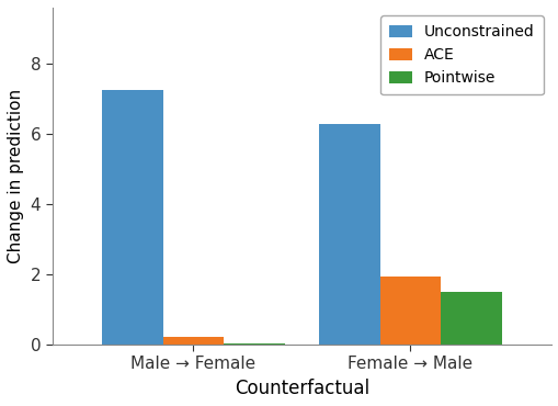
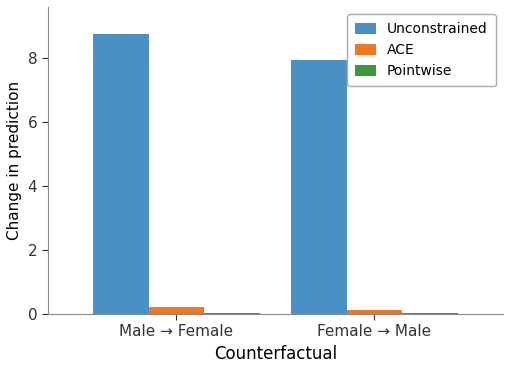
Unconstrained/Male → Female: 7.25 -> 8.75
Unconstrained/Female → Male: 6.30 -> 7.95
ACE/Female → Male: 1.95 -> 0.14
Pointwise/Female → Male: 1.50 -> 0.03
